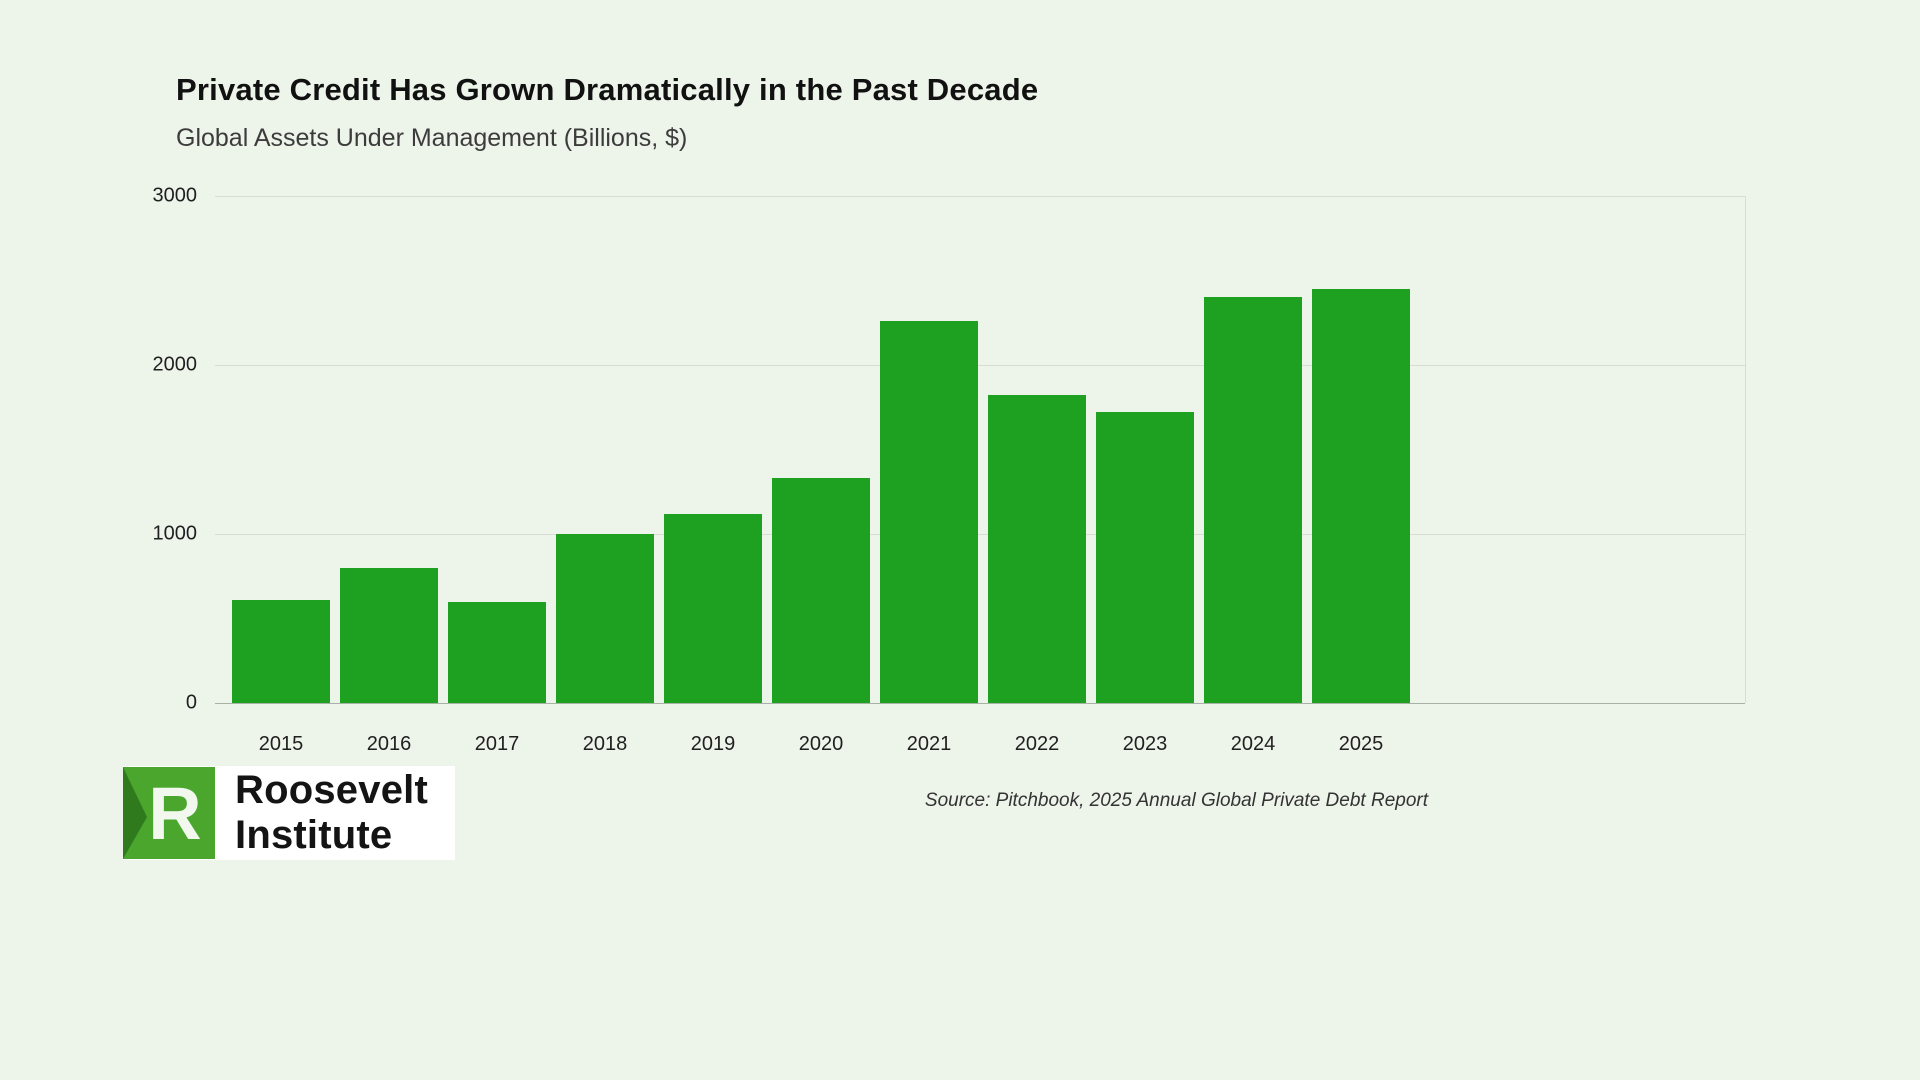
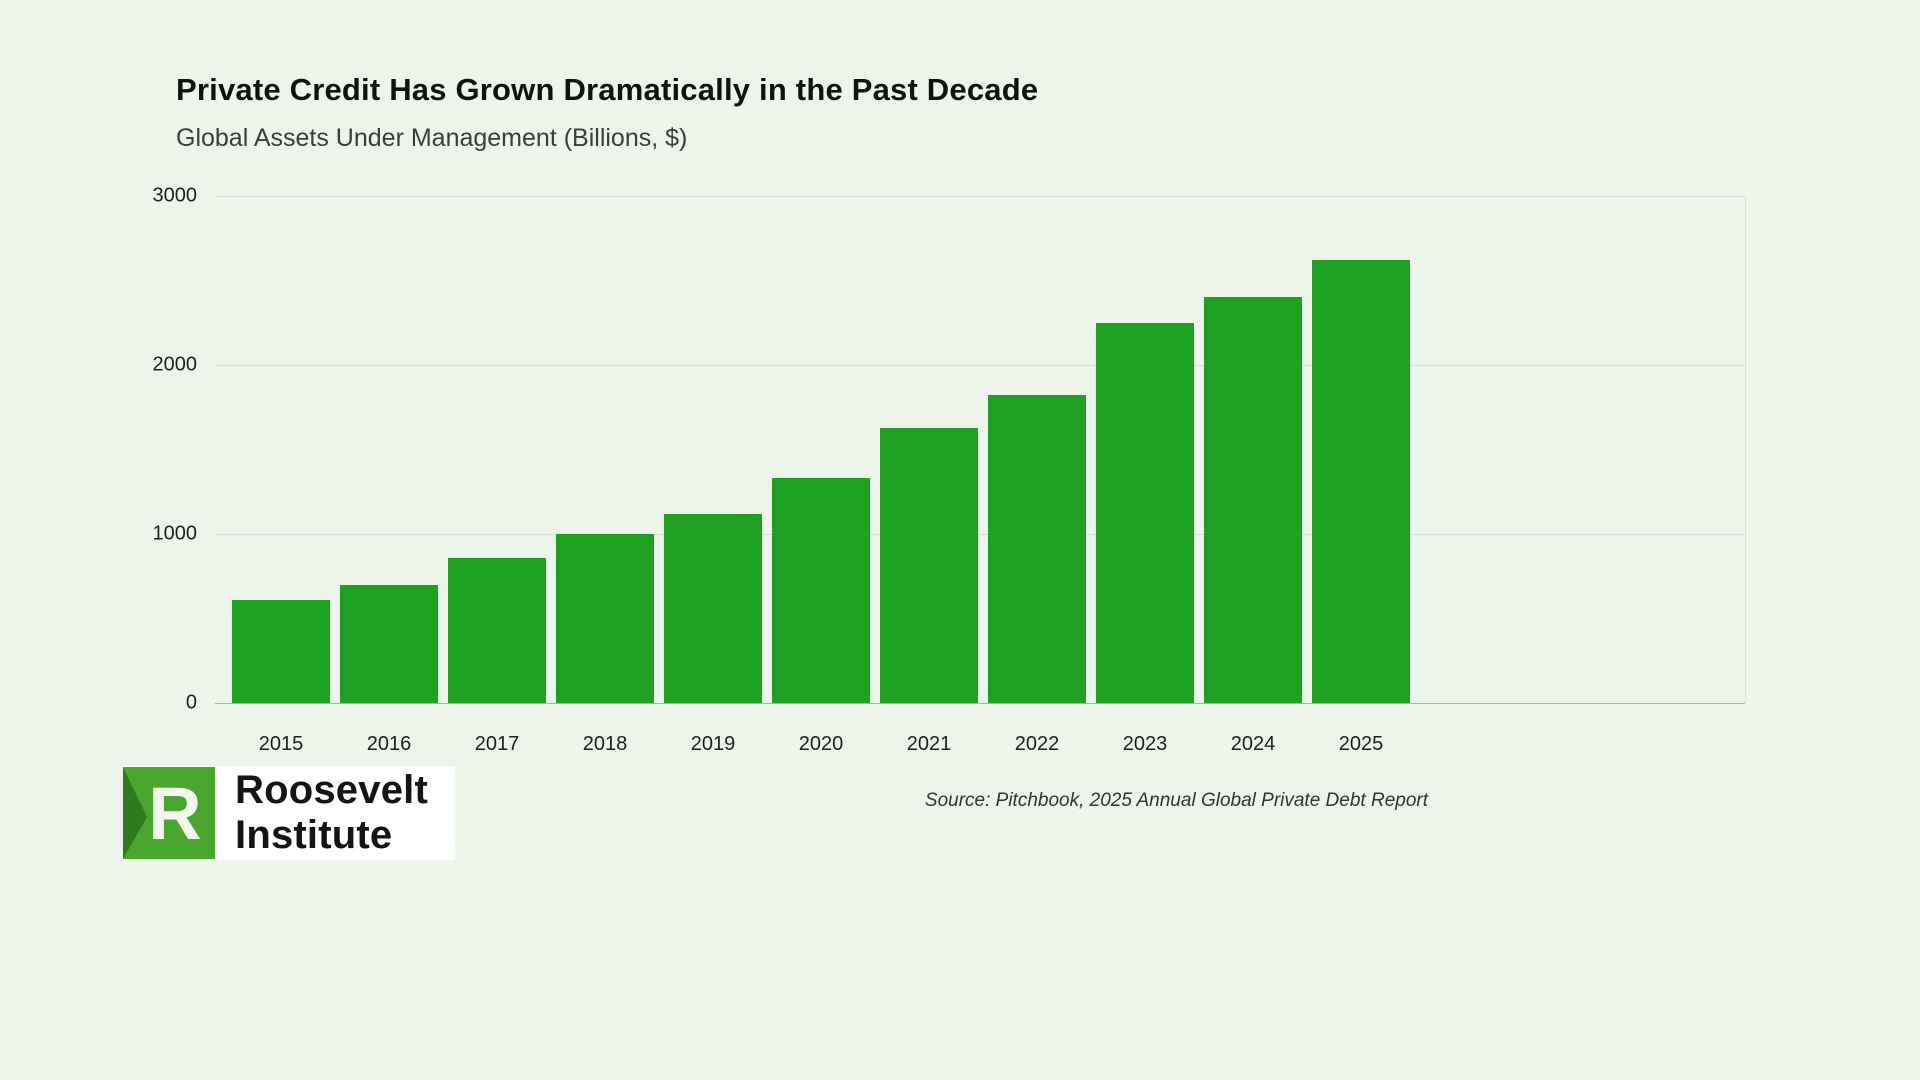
2016: 800 -> 700
2017: 600 -> 860
2021: 2260 -> 1630
2023: 1720 -> 2250
2025: 2450 -> 2620
